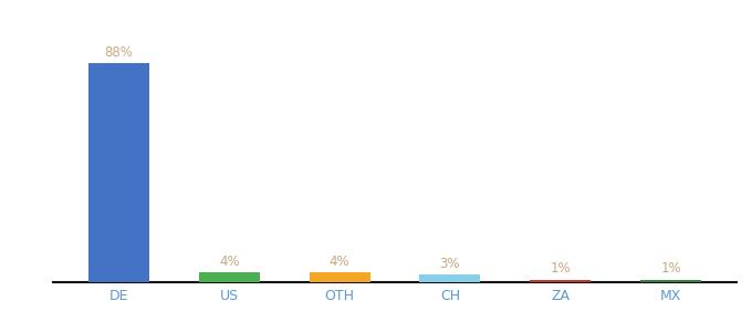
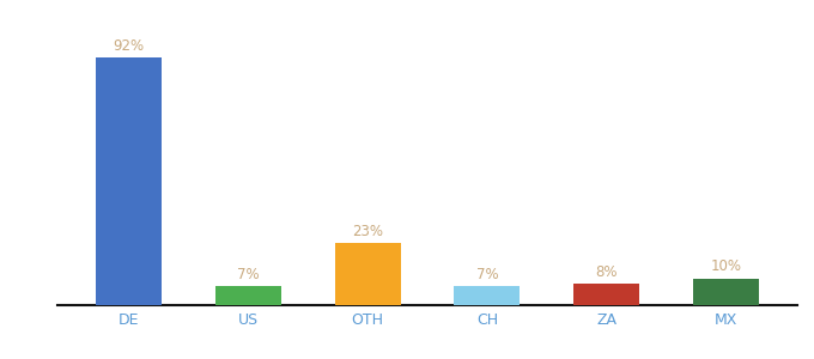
DE: 88% -> 92%
US: 4% -> 7%
OTH: 4% -> 23%
CH: 3% -> 7%
ZA: 1% -> 8%
MX: 1% -> 10%
